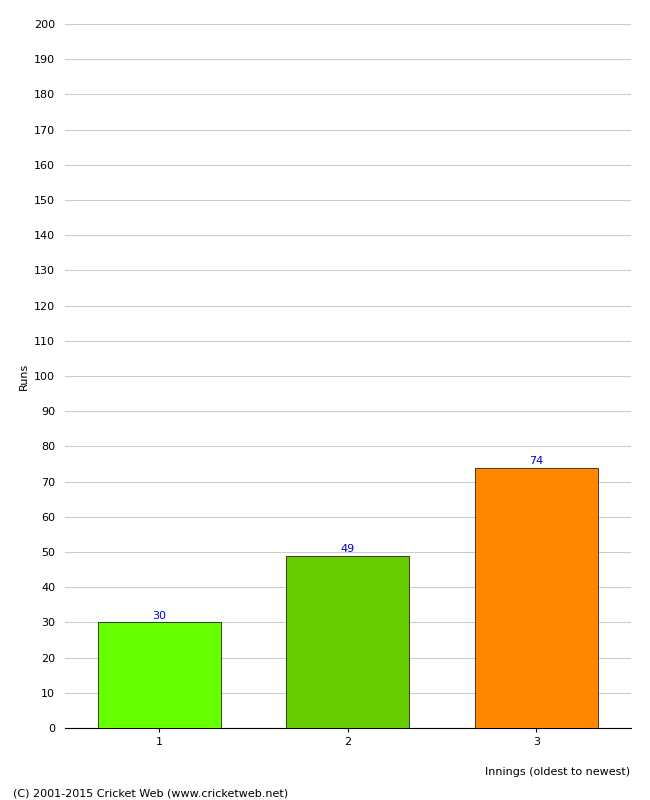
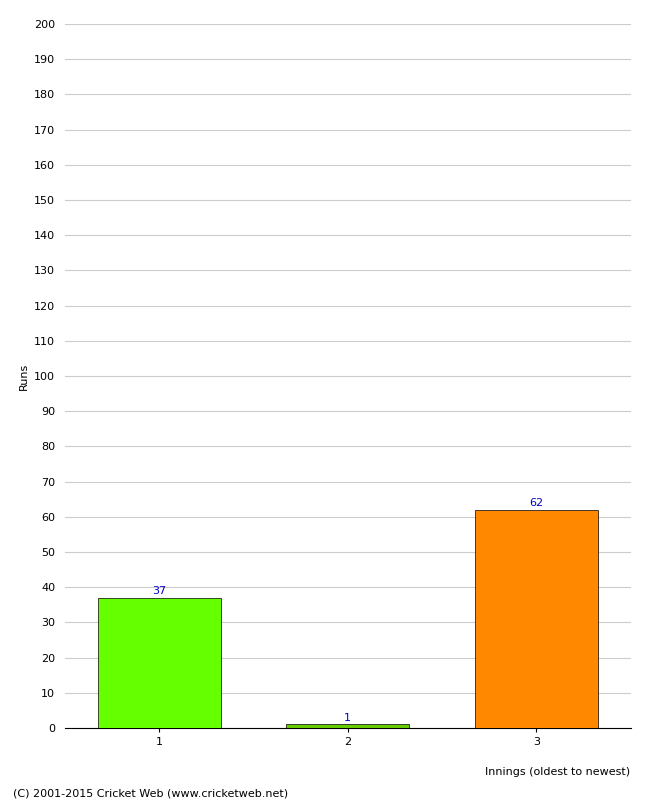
1: 30 -> 37
2: 49 -> 1
3: 74 -> 62
